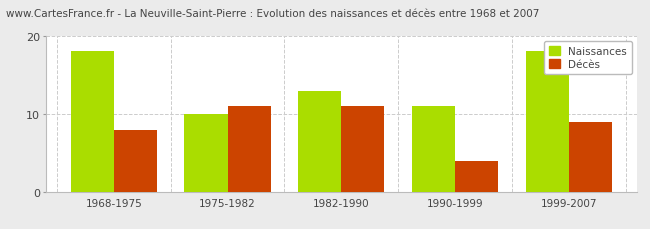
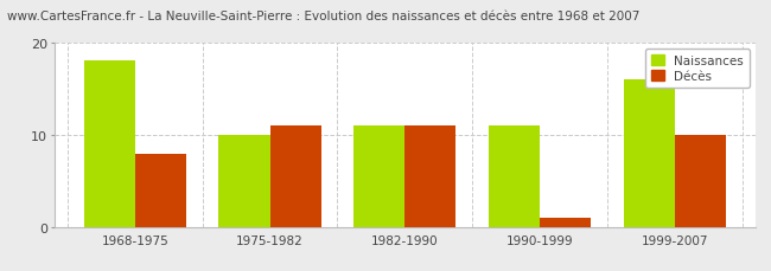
Naissances/1982-1990: 13 -> 11
Décès/1990-1999: 4 -> 1
Naissances/1999-2007: 18 -> 16
Décès/1999-2007: 9 -> 10
